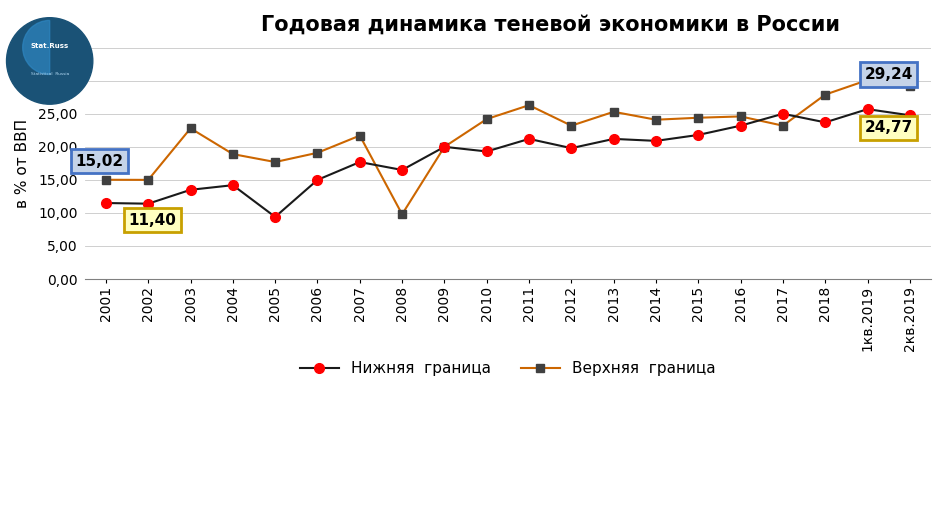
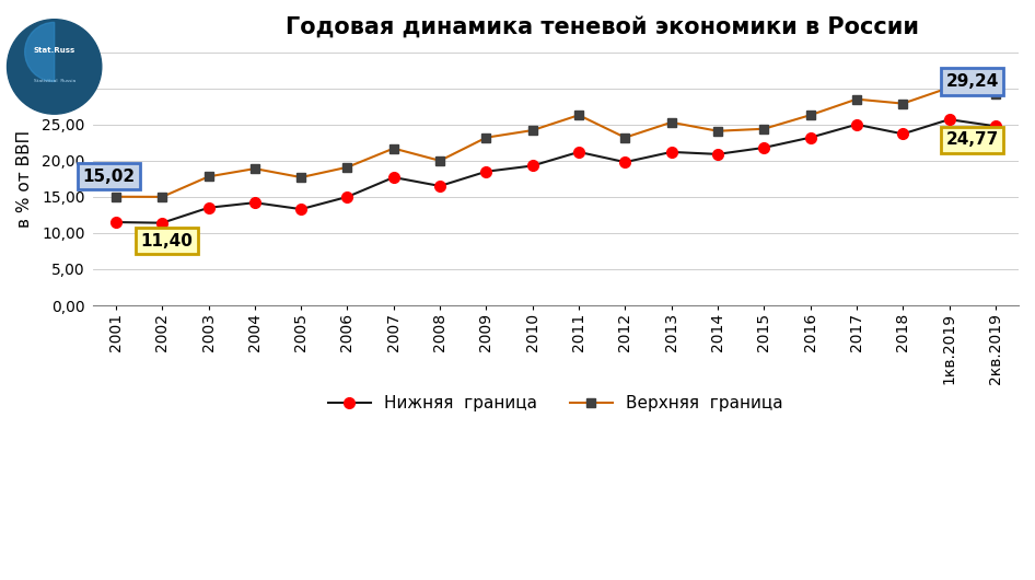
Верхняя граница/2003: 22,8 -> 17,8
Нижняя граница/2005: 9,4 -> 13,3
Верхняя граница/2008: 9,8 -> 20,0
Нижняя граница/2009: 20,0 -> 18,5
Верхняя граница/2009: 20,0 -> 23,2
Верхняя граница/2016: 24,6 -> 26,3
Верхняя граница/2017: 23,2 -> 28,5
